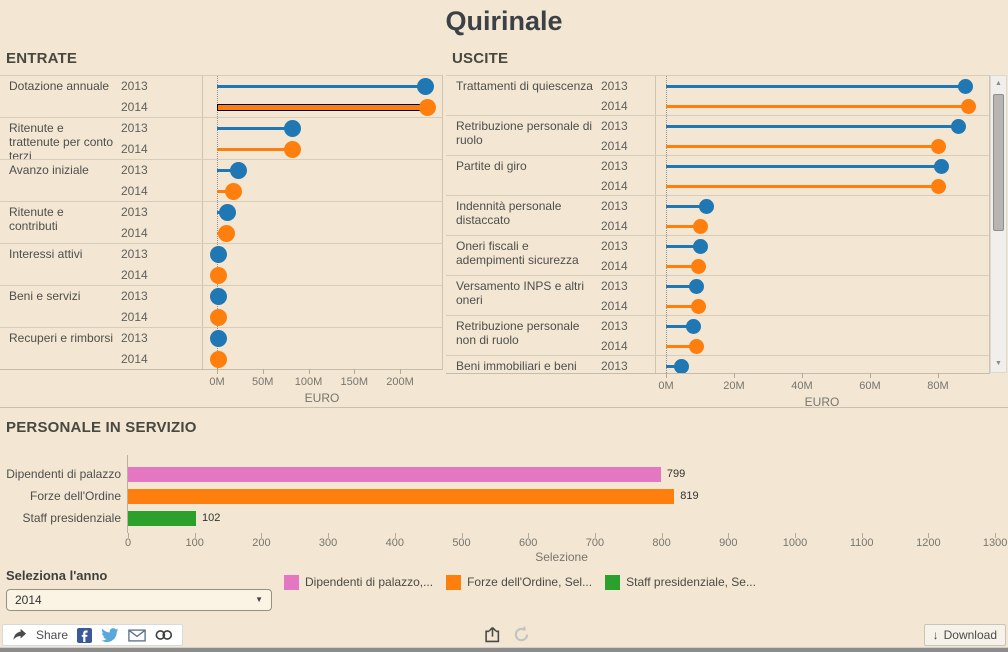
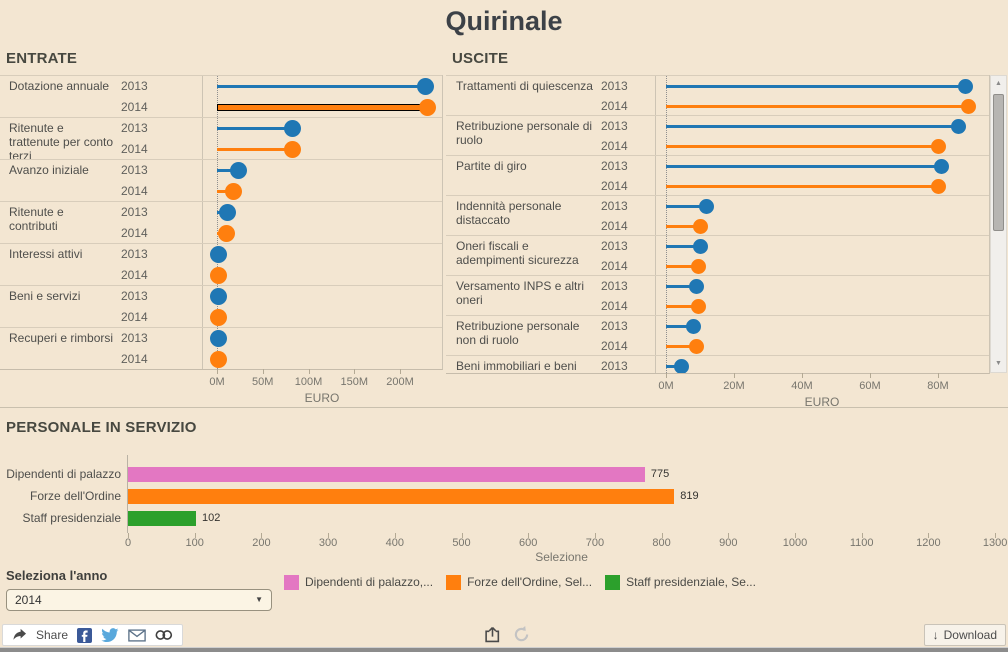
PERSONALE IN SERVIZIO/Dipendenti di palazzo: 799 -> 775
